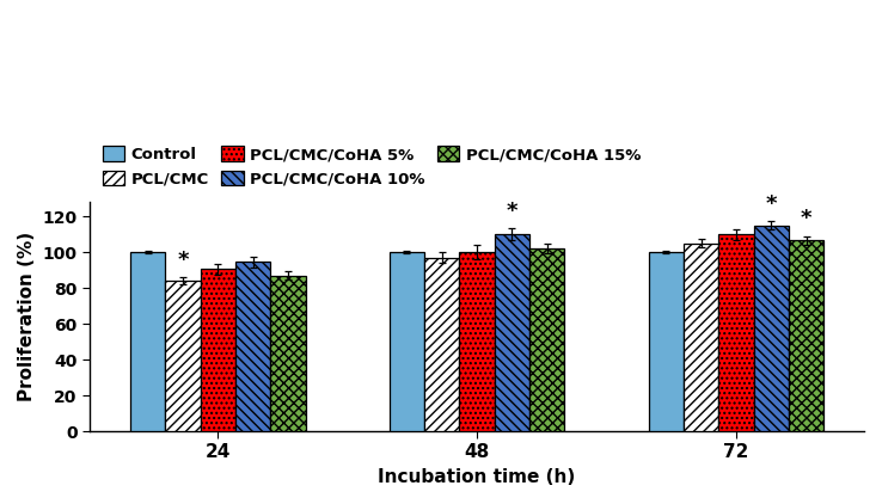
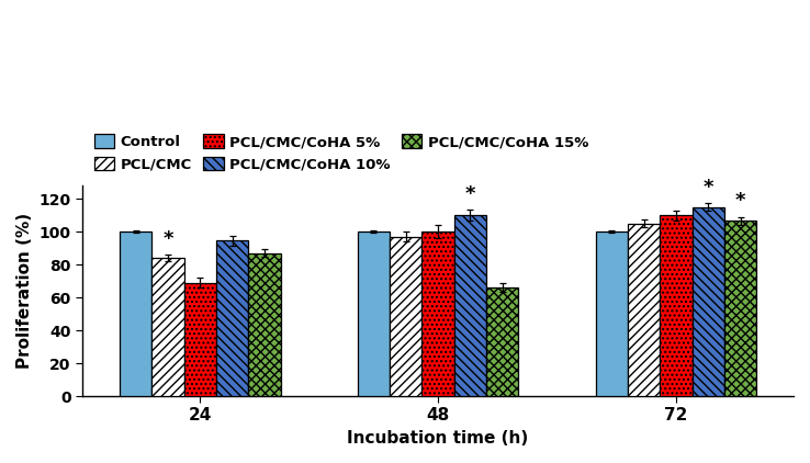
PCL/CMC/CoHA 5%/24: 90 -> 69
PCL/CMC/CoHA 15%/48: 102 -> 66
